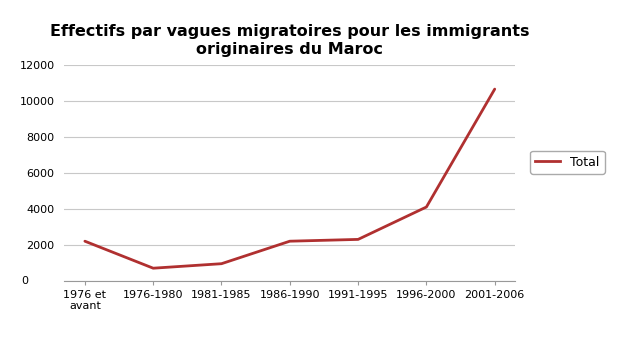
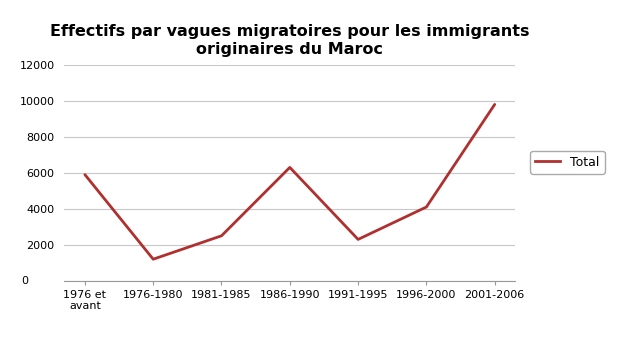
1976 et avant: 2200 -> 5900
1976-1980: 700 -> 1200
1981-1985: 1000 -> 2500
1986-1990: 2200 -> 6300
2001-2006: 10600 -> 9800
